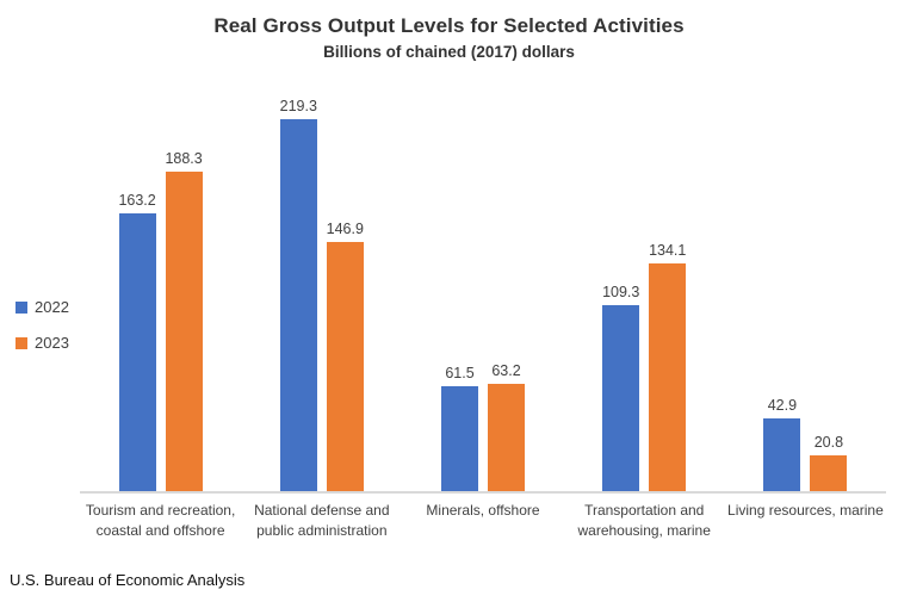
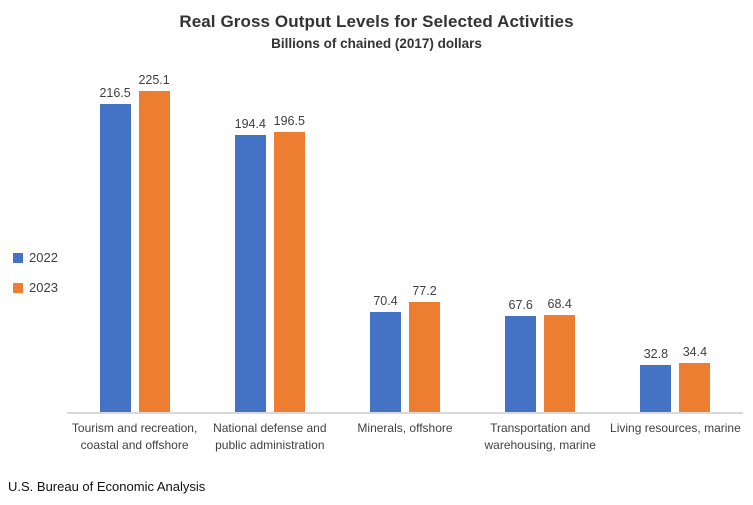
2022/Tourism and recreation, coastal and offshore: 163.2 -> 216.5
2023/Tourism and recreation, coastal and offshore: 188.3 -> 225.1
2022/National defense and public administration: 219.3 -> 194.4
2023/National defense and public administration: 146.9 -> 196.5
2022/Minerals, offshore: 61.5 -> 70.4
2023/Minerals, offshore: 63.2 -> 77.2
2022/Transportation and warehousing, marine: 109.3 -> 67.6
2023/Transportation and warehousing, marine: 134.1 -> 68.4
2022/Living resources, marine: 42.9 -> 32.8
2023/Living resources, marine: 20.8 -> 34.4
